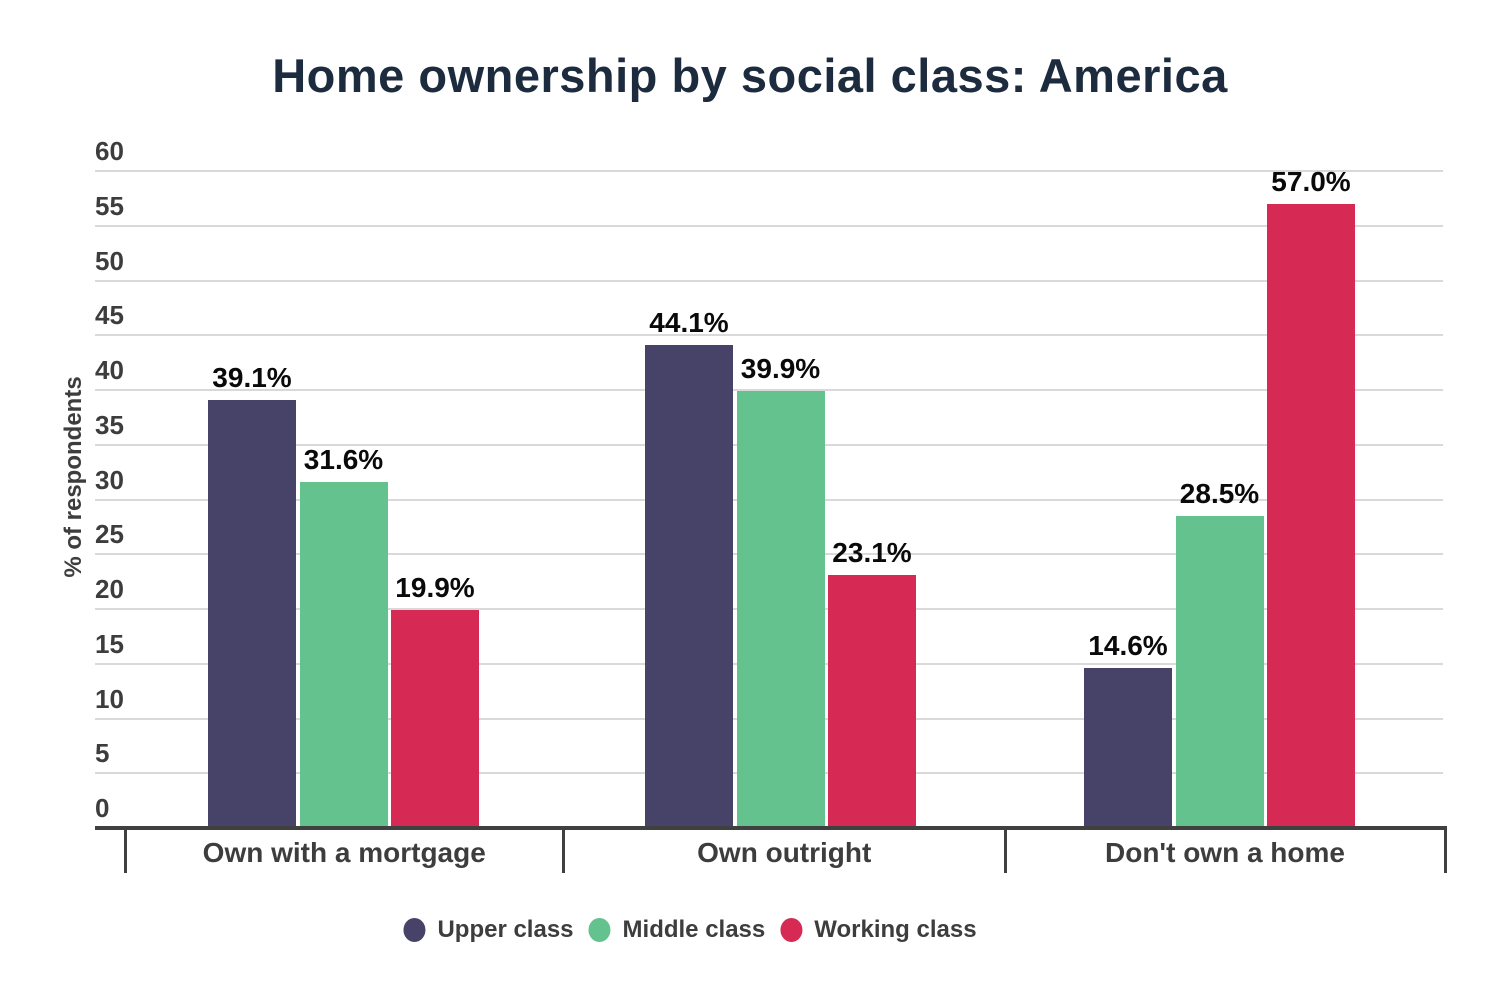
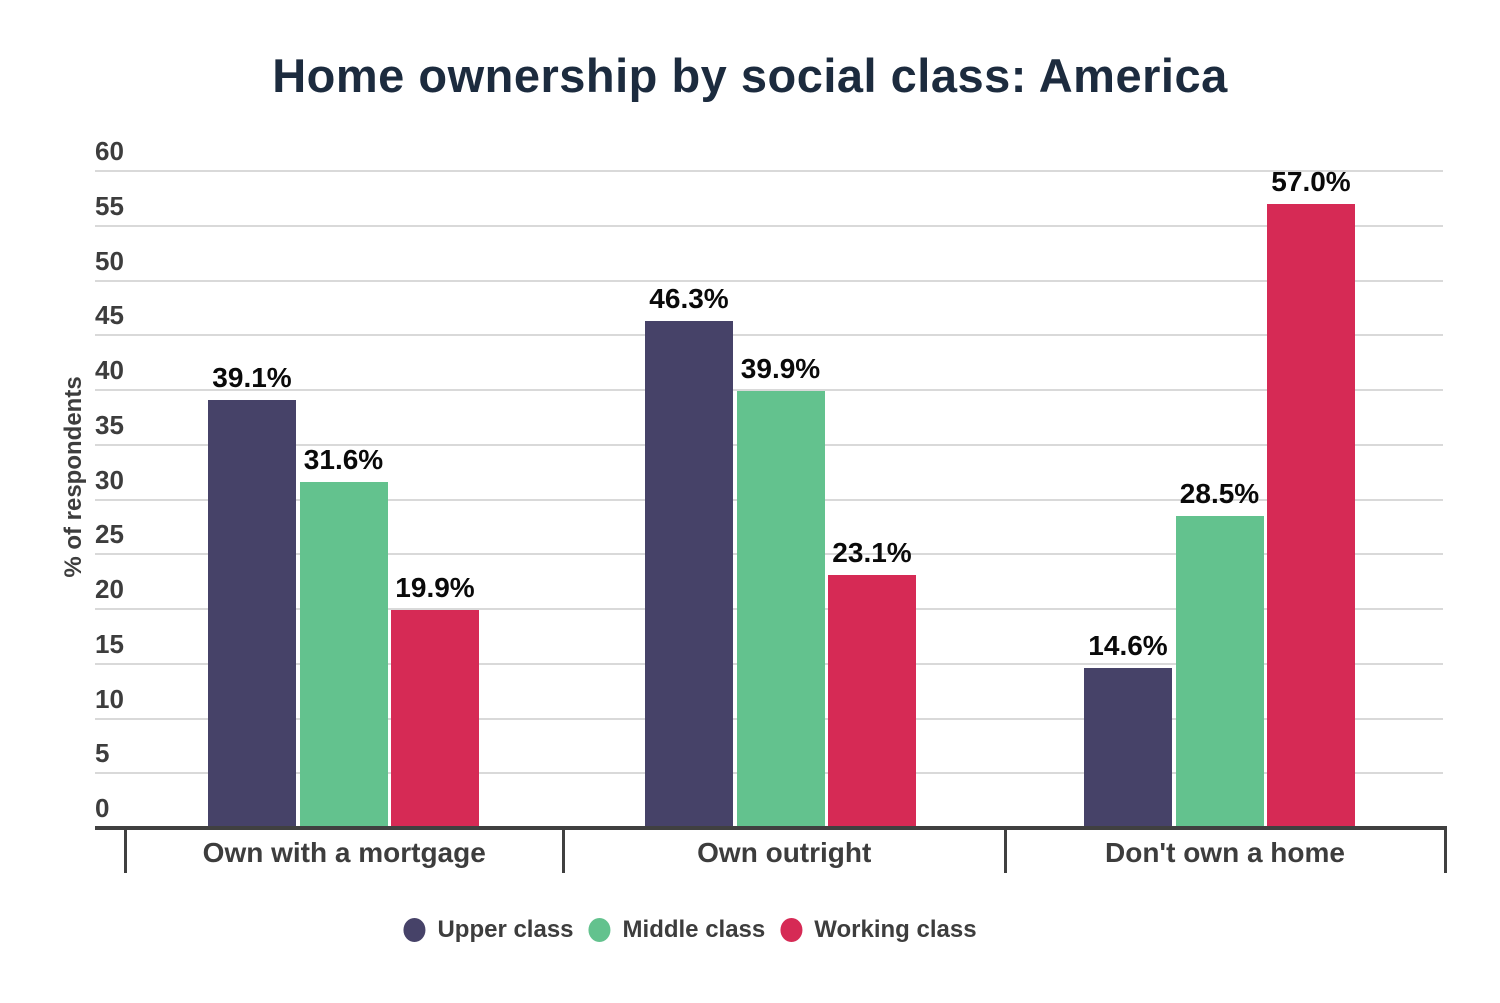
Upper class/Own outright: 44.1% -> 46.3%
